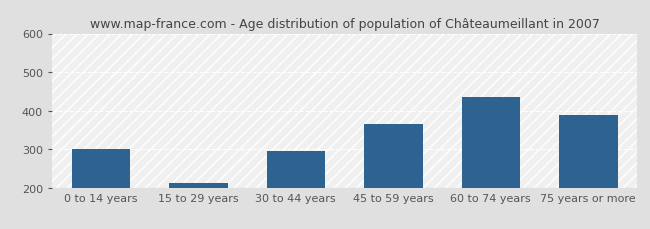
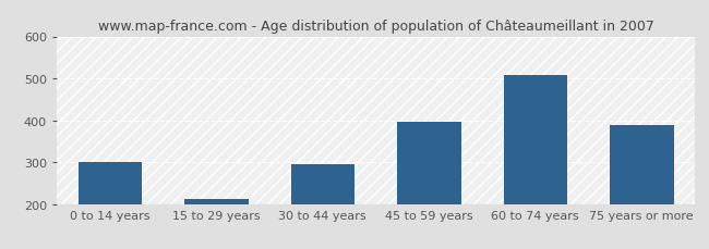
45 to 59 years: 365 -> 395
60 to 74 years: 435 -> 507
